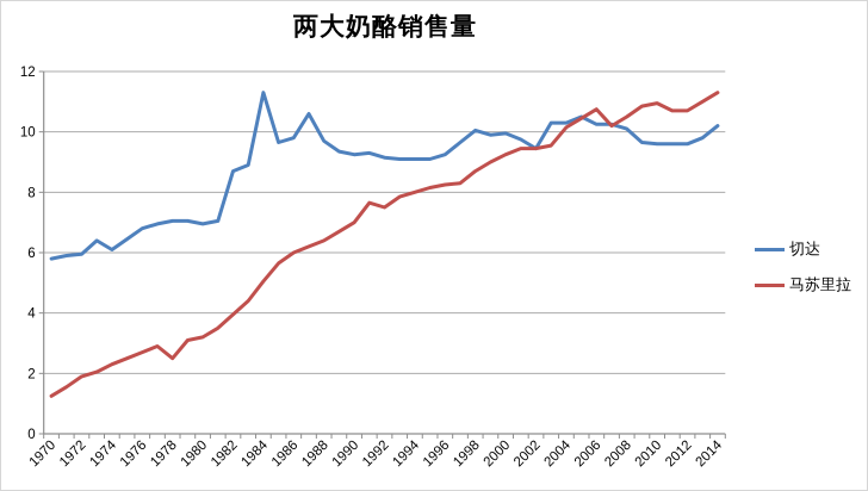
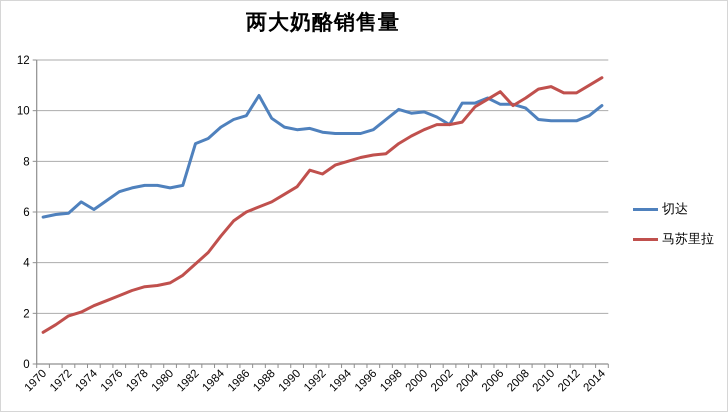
马苏里拉/1978: 2.5 -> 3.0
切达/1984: 11.3 -> 9.3
